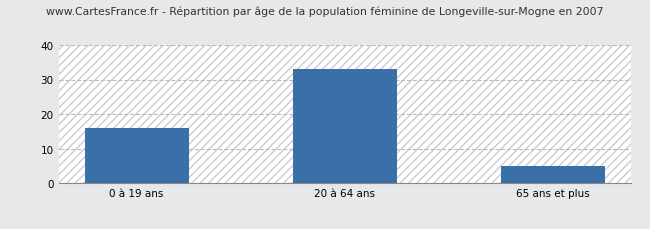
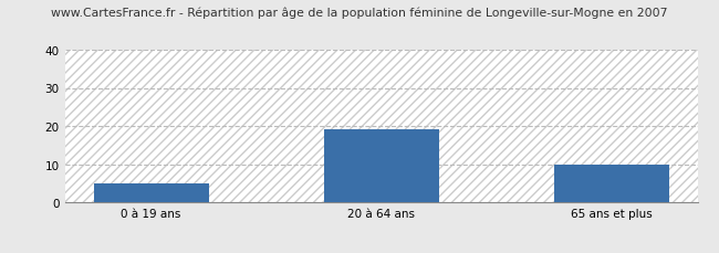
0 à 19 ans: 16 -> 5
20 à 64 ans: 33 -> 19
65 ans et plus: 5 -> 10
